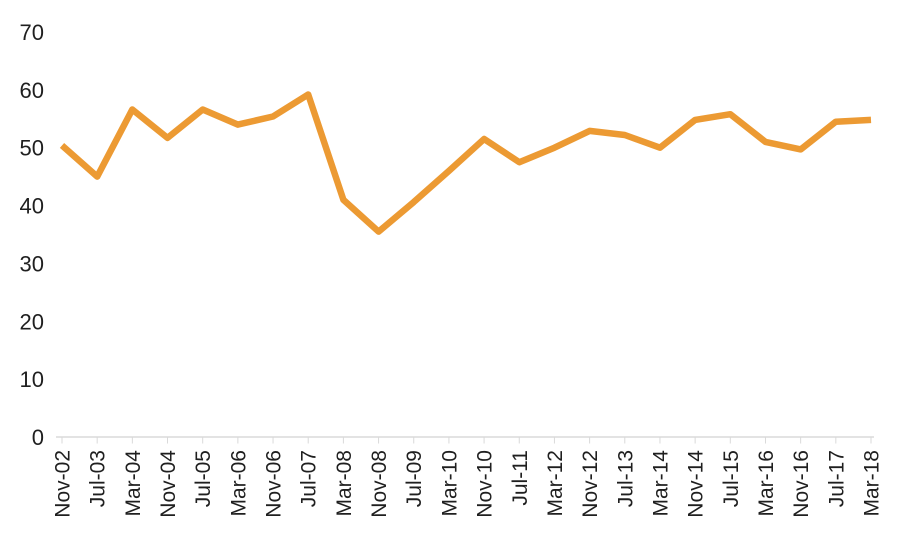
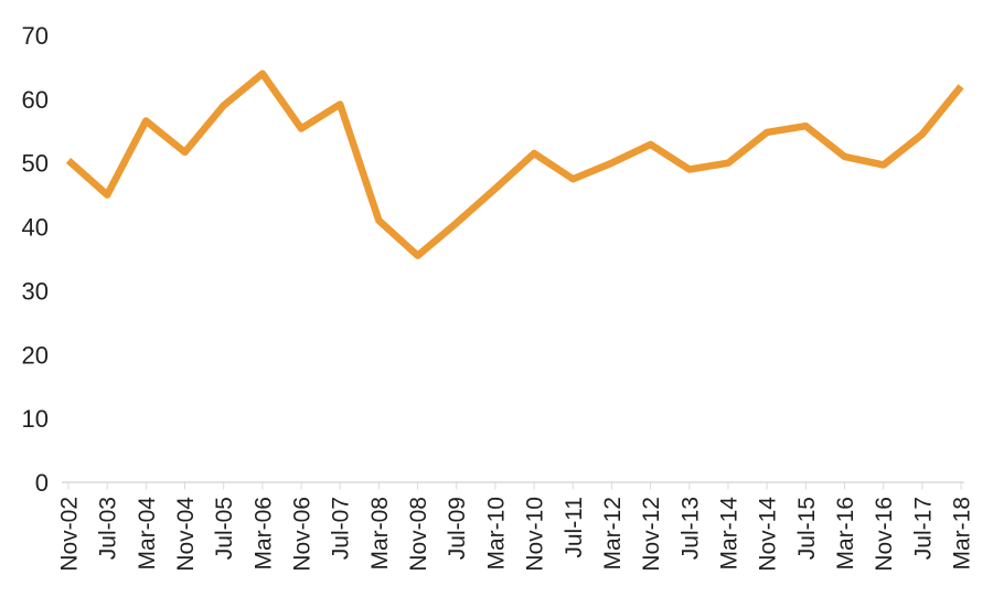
Jul-05: 57 -> 59
Mar-06: 54 -> 64
Jul-13: 52 -> 49
Mar-18: 55 -> 62
